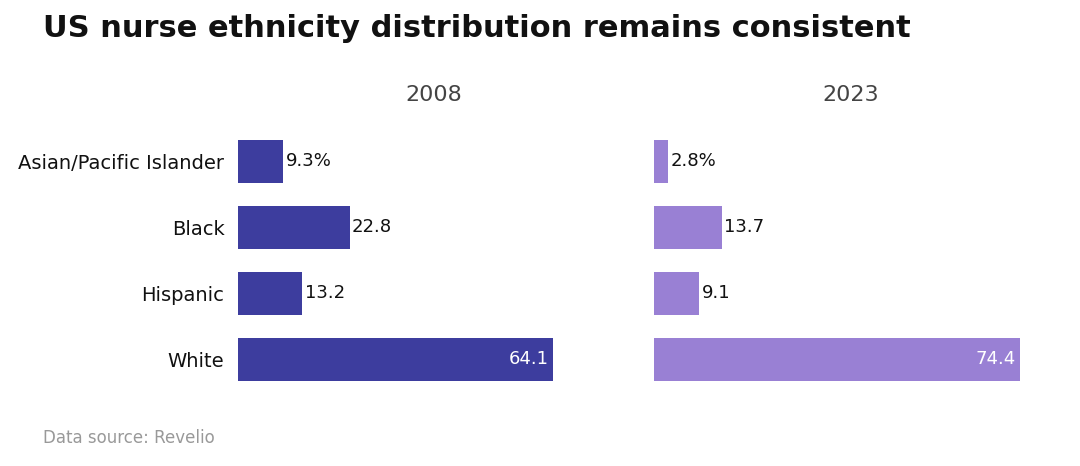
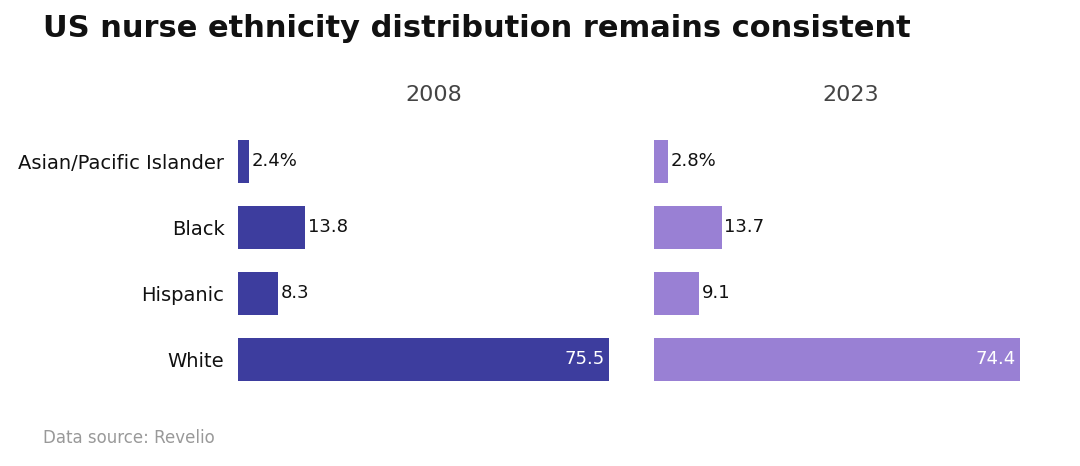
2008/Asian/Pacific Islander: 9.3% -> 2.4%
2008/Black: 22.8 -> 13.8
2008/Hispanic: 13.2 -> 8.3
2008/White: 64.1 -> 75.5
